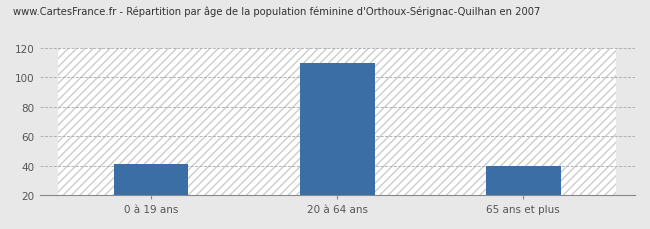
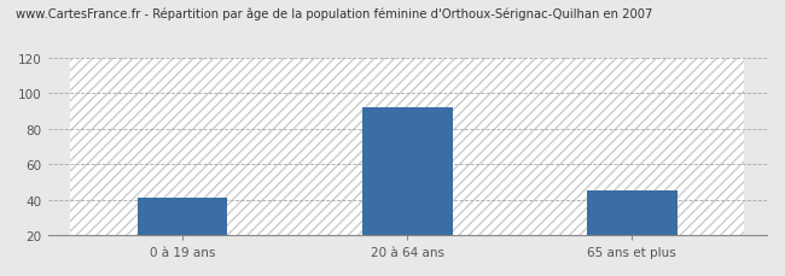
20 à 64 ans: 110 -> 92
65 ans et plus: 40 -> 45
